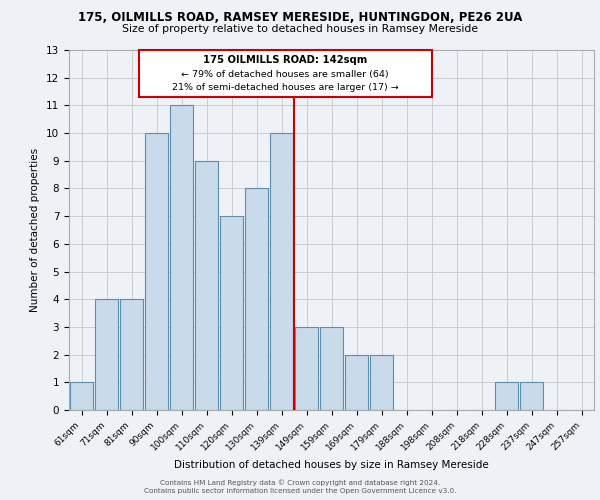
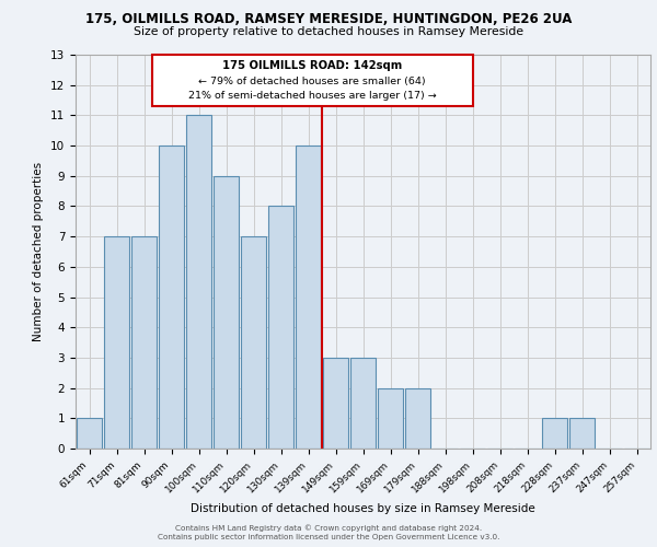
71sqm: 4 -> 7
81sqm: 4 -> 7
